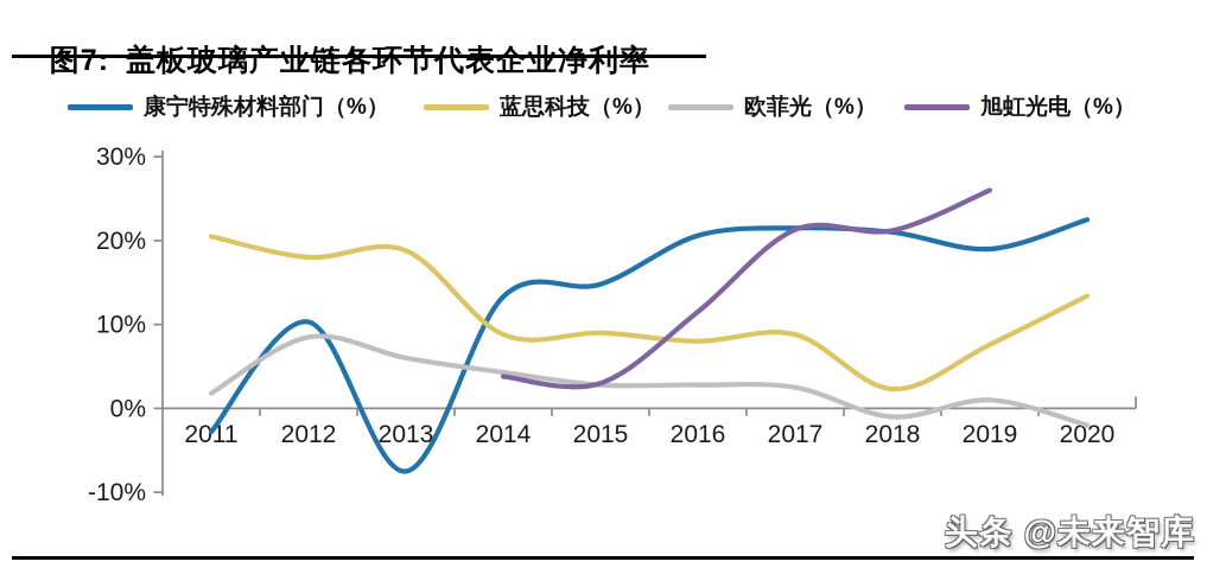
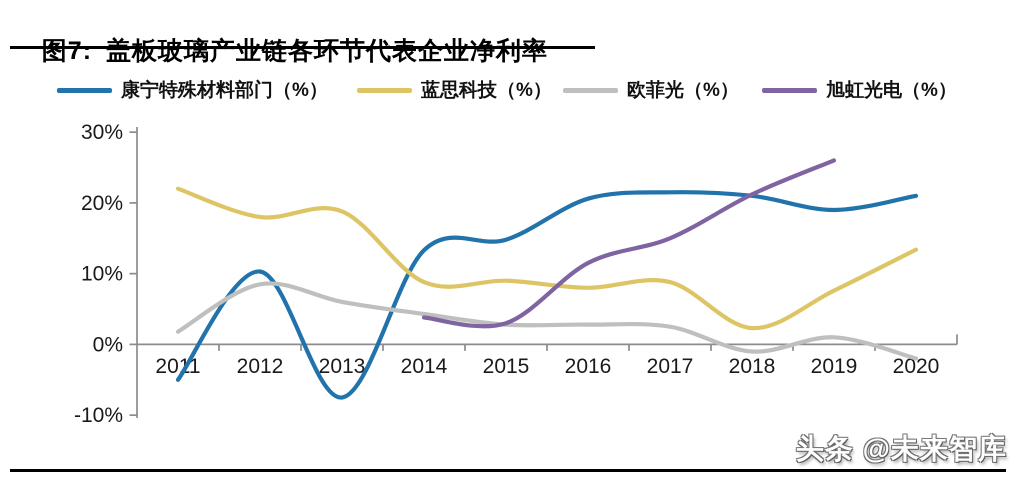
康宁特殊材料部门（%）/2011: -3% -> -5%
蓝思科技（%）/2011: 20% -> 22%
旭虹光电（%）/2017: 21% -> 15%
康宁特殊材料部门（%）/2020: 22% -> 21%
